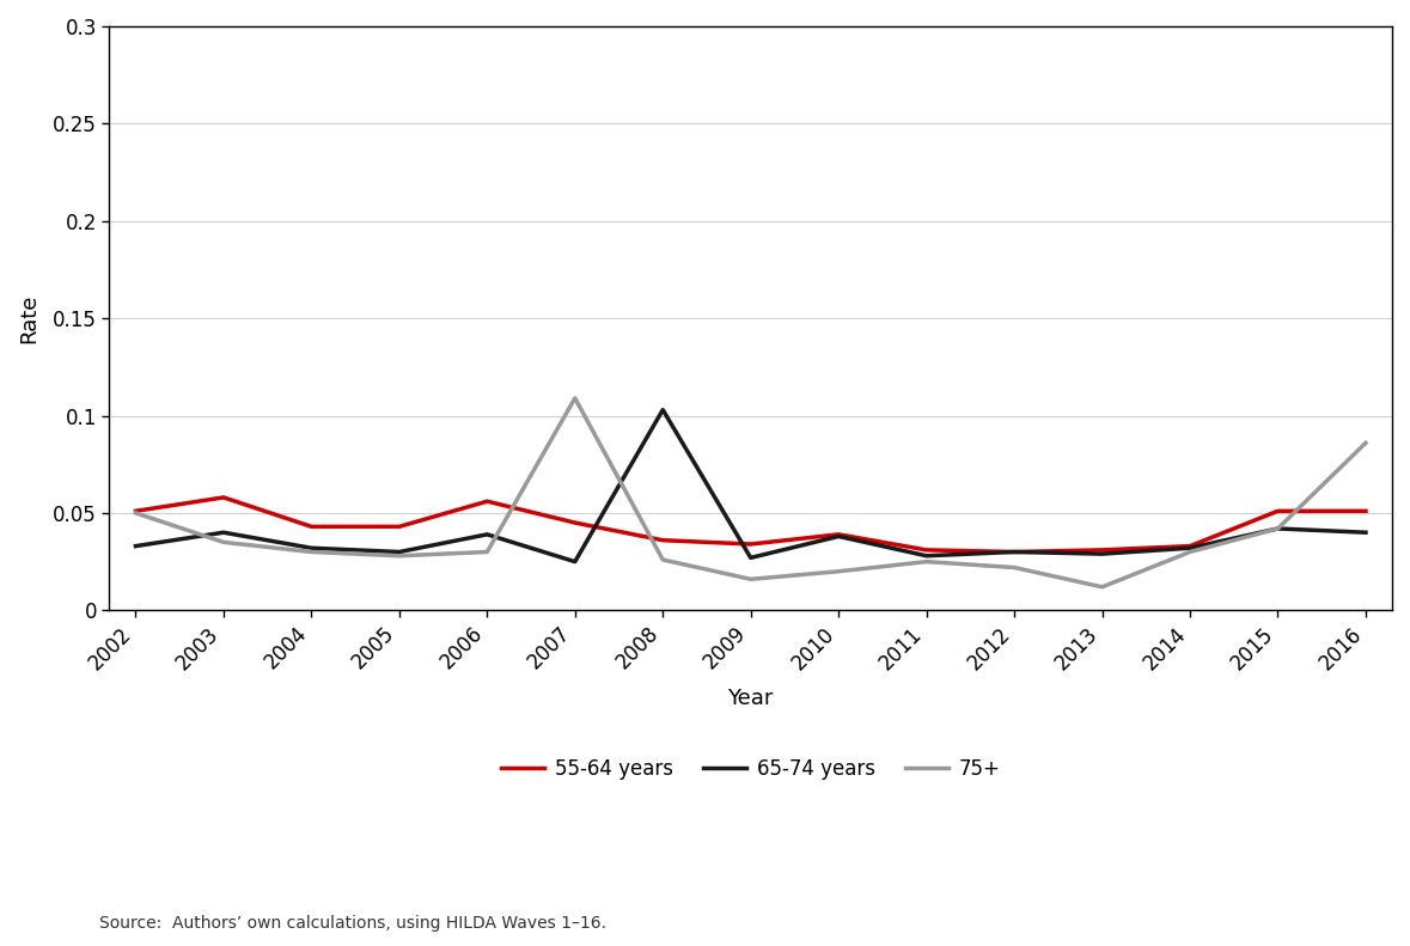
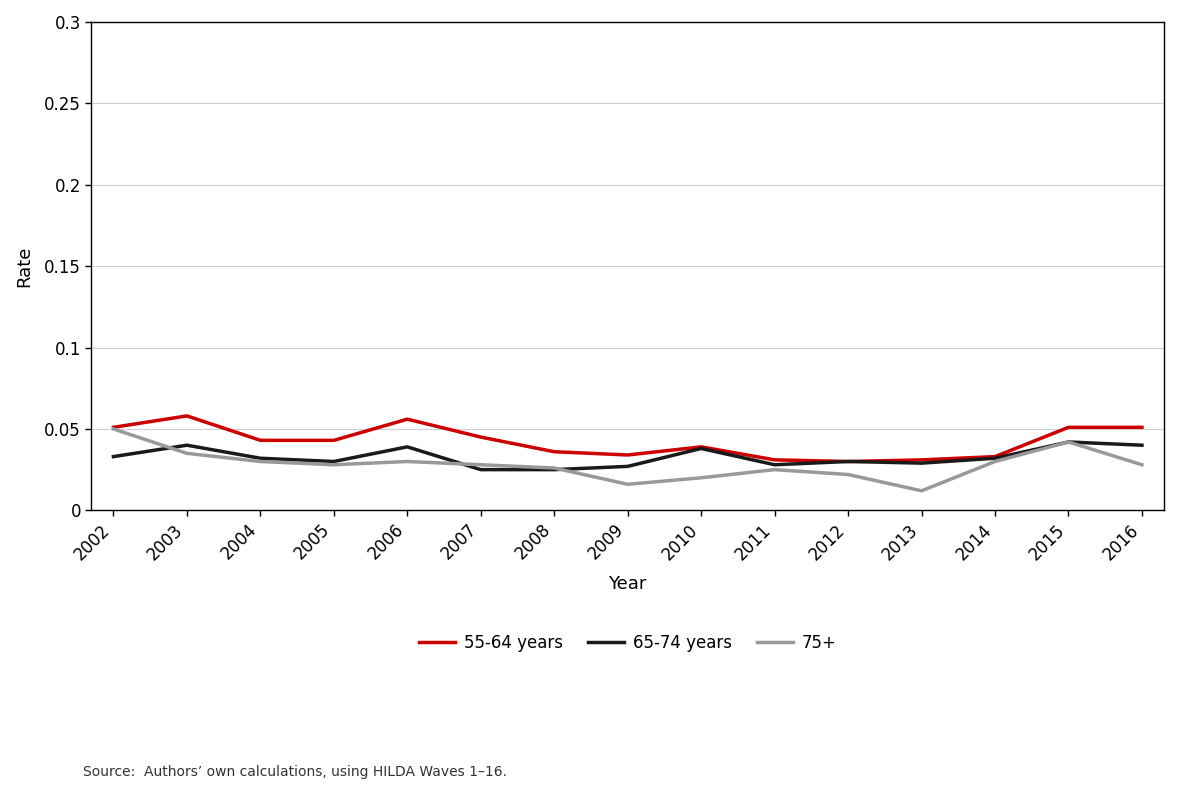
75+/2007: 0.109 -> 0.028
65-74 years/2008: 0.103 -> 0.025
75+/2016: 0.086 -> 0.028
